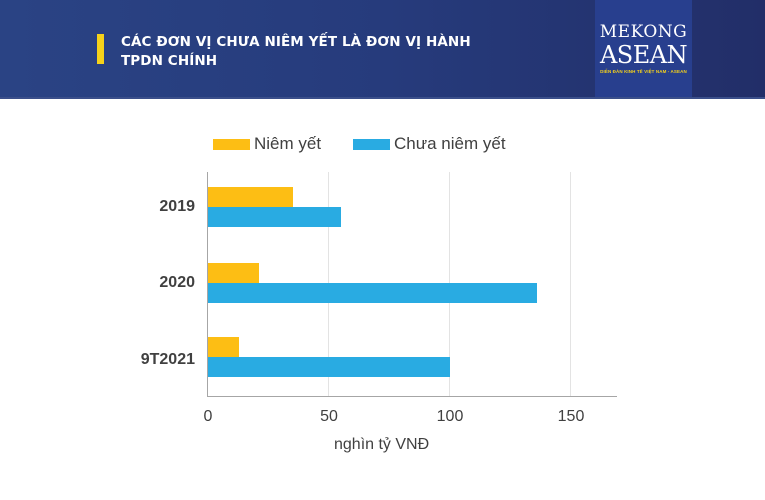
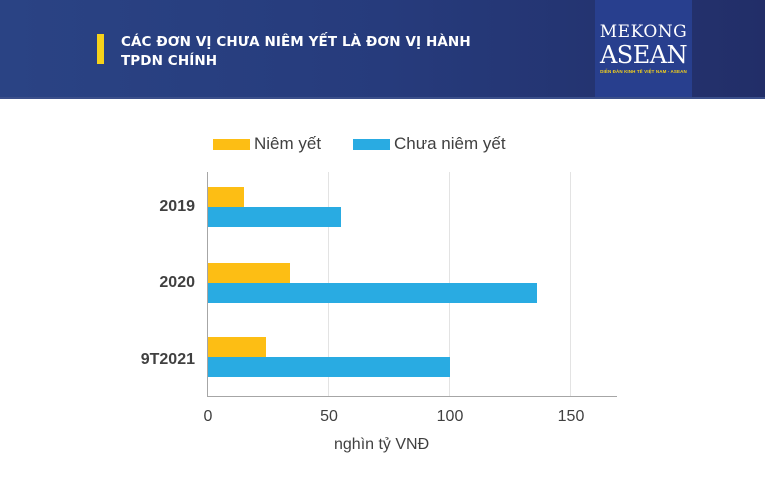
Niêm yết/2019: 35 -> 15
Niêm yết/2020: 21 -> 34
Niêm yết/9T2021: 13 -> 24
